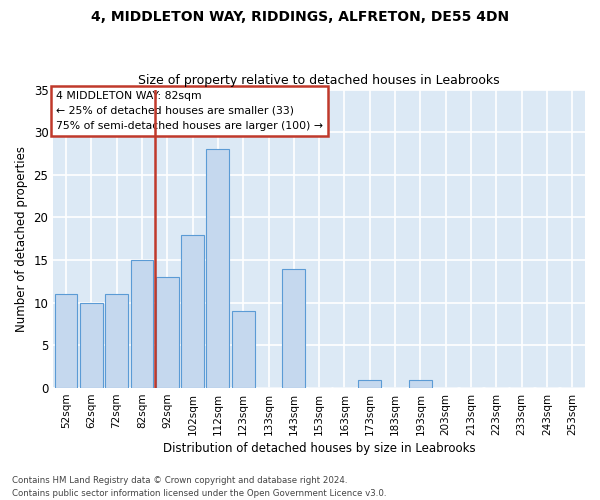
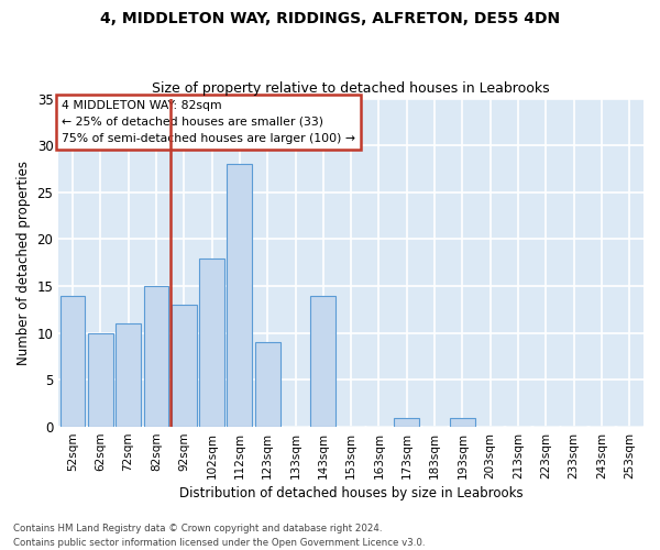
52sqm: 11 -> 14
